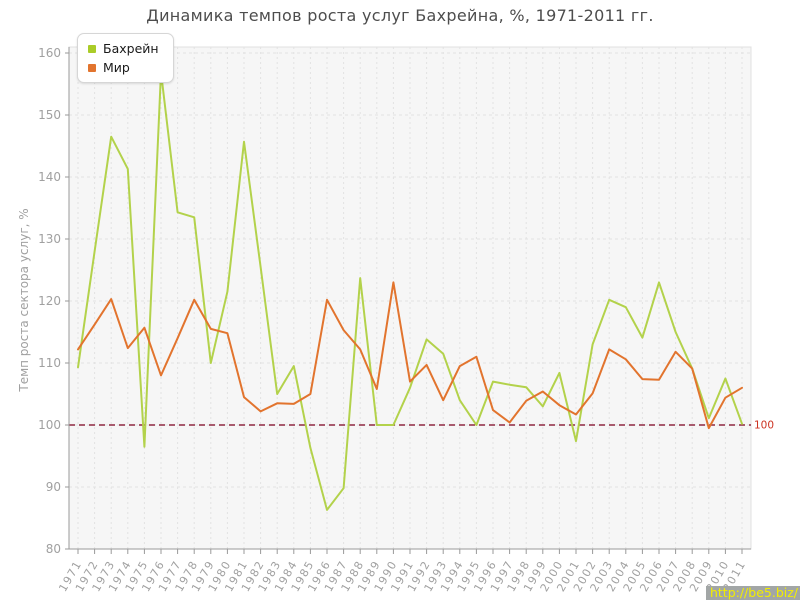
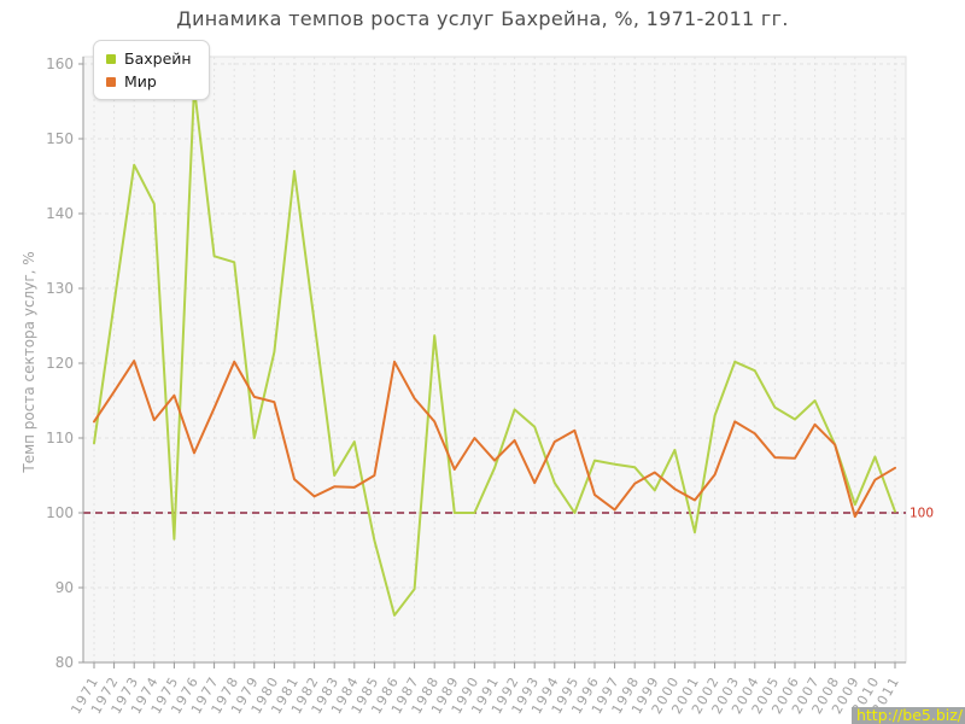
Мир/1990: 123 -> 110
Бахрейн/2006: 123 -> 112
